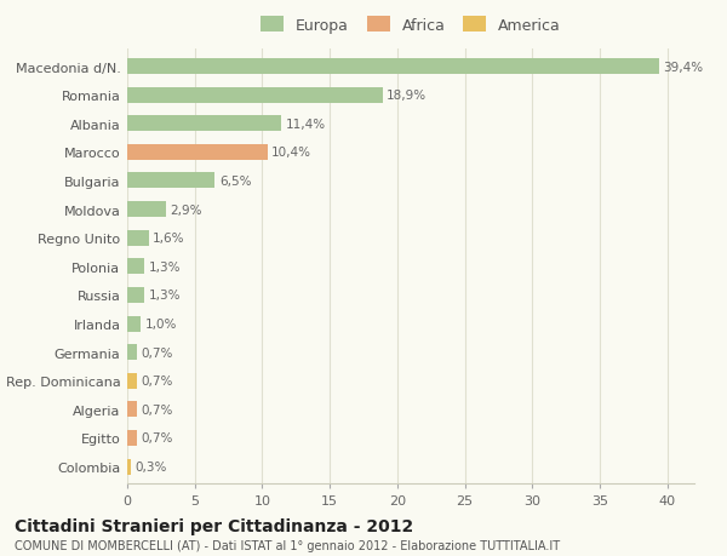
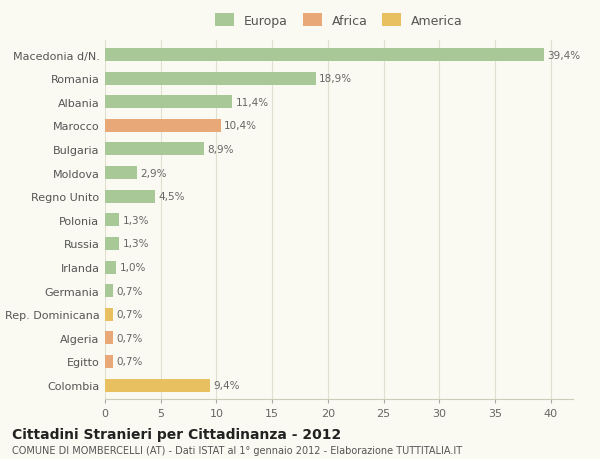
Bulgaria: 6,5% -> 8,9%
Regno Unito: 1,6% -> 4,5%
Colombia: 0,3% -> 9,4%
